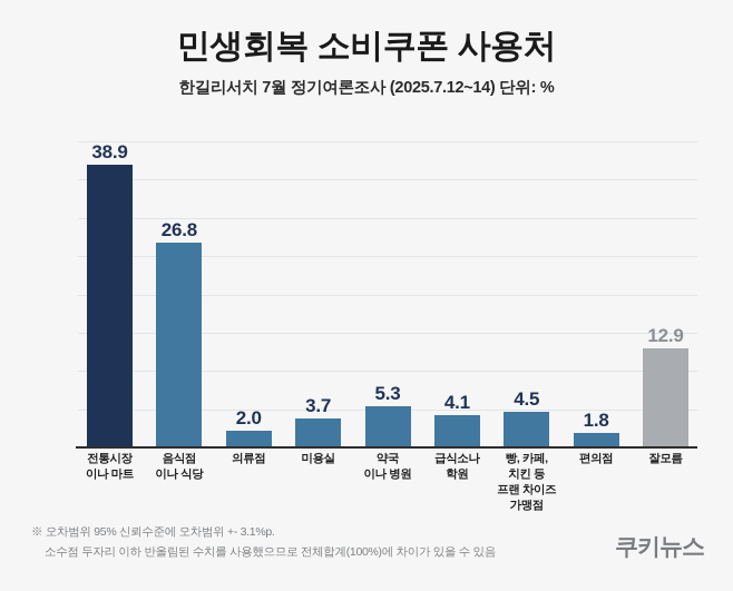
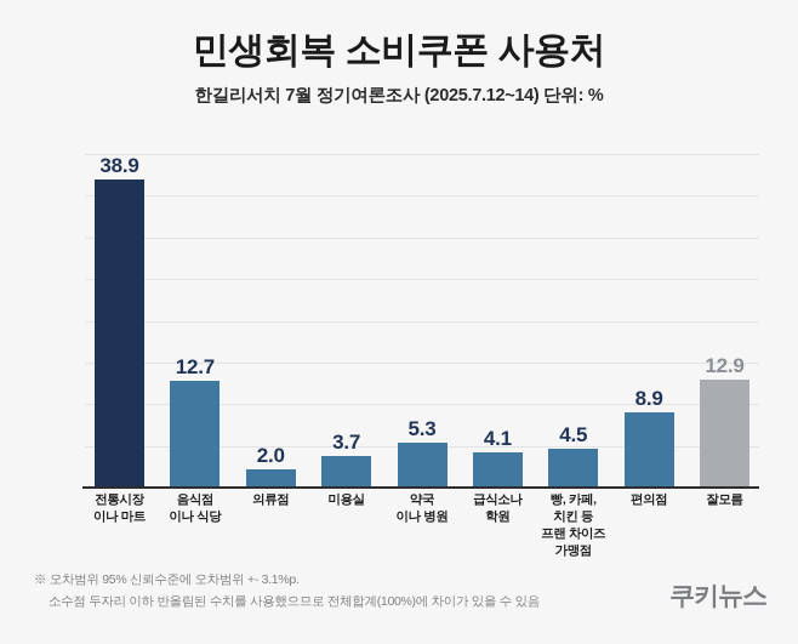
음식점 이나 식당: 26.8 -> 12.7
편의점: 1.8 -> 8.9
